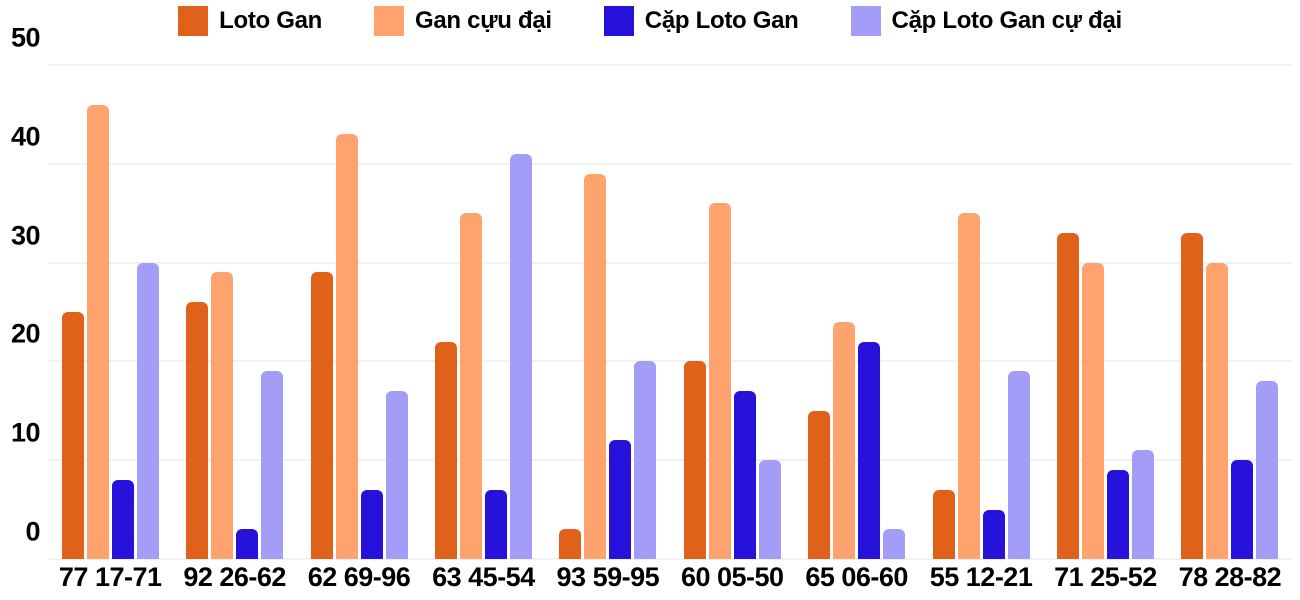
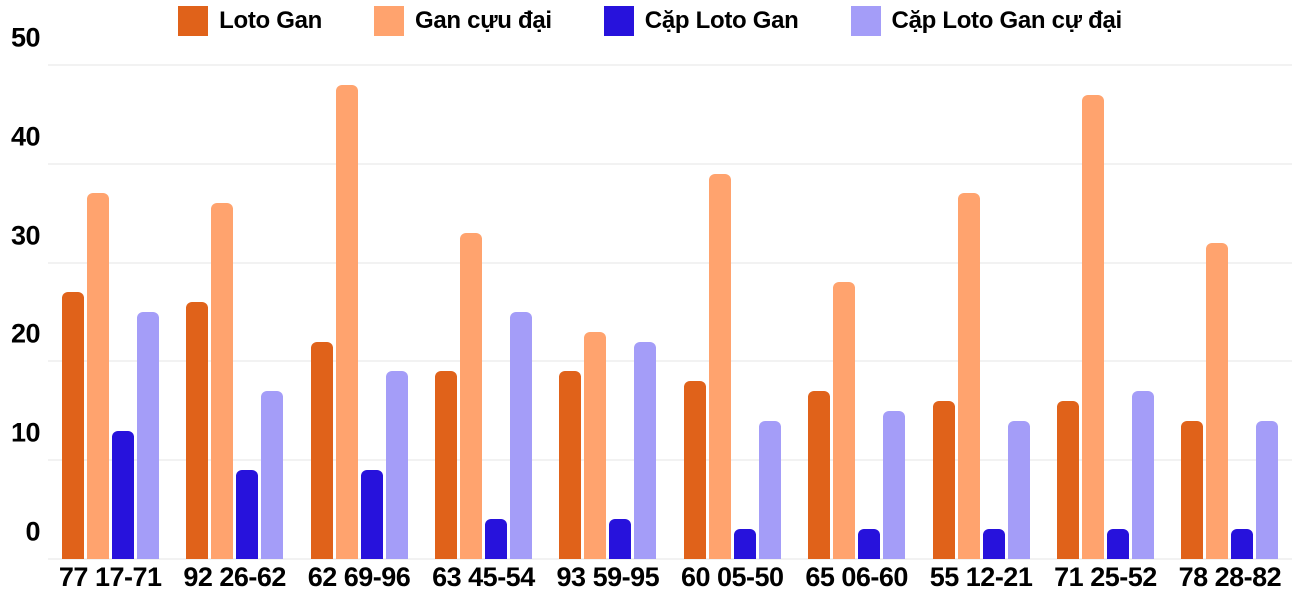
Loto Gan/77 17-71: 25 -> 27
Gan cựu đại/77 17-71: 46 -> 37
Cặp Loto Gan/77 17-71: 8 -> 13
Cặp Loto Gan cự đại/77 17-71: 30 -> 25
Gan cựu đại/92 26-62: 29 -> 36
Cặp Loto Gan/92 26-62: 3 -> 9
Cặp Loto Gan cự đại/92 26-62: 19 -> 17
Loto Gan/62 69-96: 29 -> 22
Gan cựu đại/62 69-96: 43 -> 48
Cặp Loto Gan/62 69-96: 7 -> 9
Cặp Loto Gan cự đại/62 69-96: 17 -> 19
Loto Gan/63 45-54: 22 -> 19
Gan cựu đại/63 45-54: 35 -> 33
Cặp Loto Gan/63 45-54: 7 -> 4
Cặp Loto Gan cự đại/63 45-54: 41 -> 25
Loto Gan/93 59-95: 3 -> 19
Gan cựu đại/93 59-95: 39 -> 23
Cặp Loto Gan/93 59-95: 12 -> 4
Cặp Loto Gan cự đại/93 59-95: 20 -> 22
Loto Gan/60 05-50: 20 -> 18
Gan cựu đại/60 05-50: 36 -> 39
Cặp Loto Gan/60 05-50: 17 -> 3
Cặp Loto Gan cự đại/60 05-50: 10 -> 14
Loto Gan/65 06-60: 15 -> 17
Gan cựu đại/65 06-60: 24 -> 28
Cặp Loto Gan/65 06-60: 22 -> 3
Cặp Loto Gan cự đại/65 06-60: 3 -> 15
Loto Gan/55 12-21: 7 -> 16
Gan cựu đại/55 12-21: 35 -> 37
Cặp Loto Gan/55 12-21: 5 -> 3
Cặp Loto Gan cự đại/55 12-21: 19 -> 14
Loto Gan/71 25-52: 33 -> 16
Gan cựu đại/71 25-52: 30 -> 47
Cặp Loto Gan/71 25-52: 9 -> 3
Cặp Loto Gan cự đại/71 25-52: 11 -> 17
Loto Gan/78 28-82: 33 -> 14
Gan cựu đại/78 28-82: 30 -> 32
Cặp Loto Gan/78 28-82: 10 -> 3
Cặp Loto Gan cự đại/78 28-82: 18 -> 14
